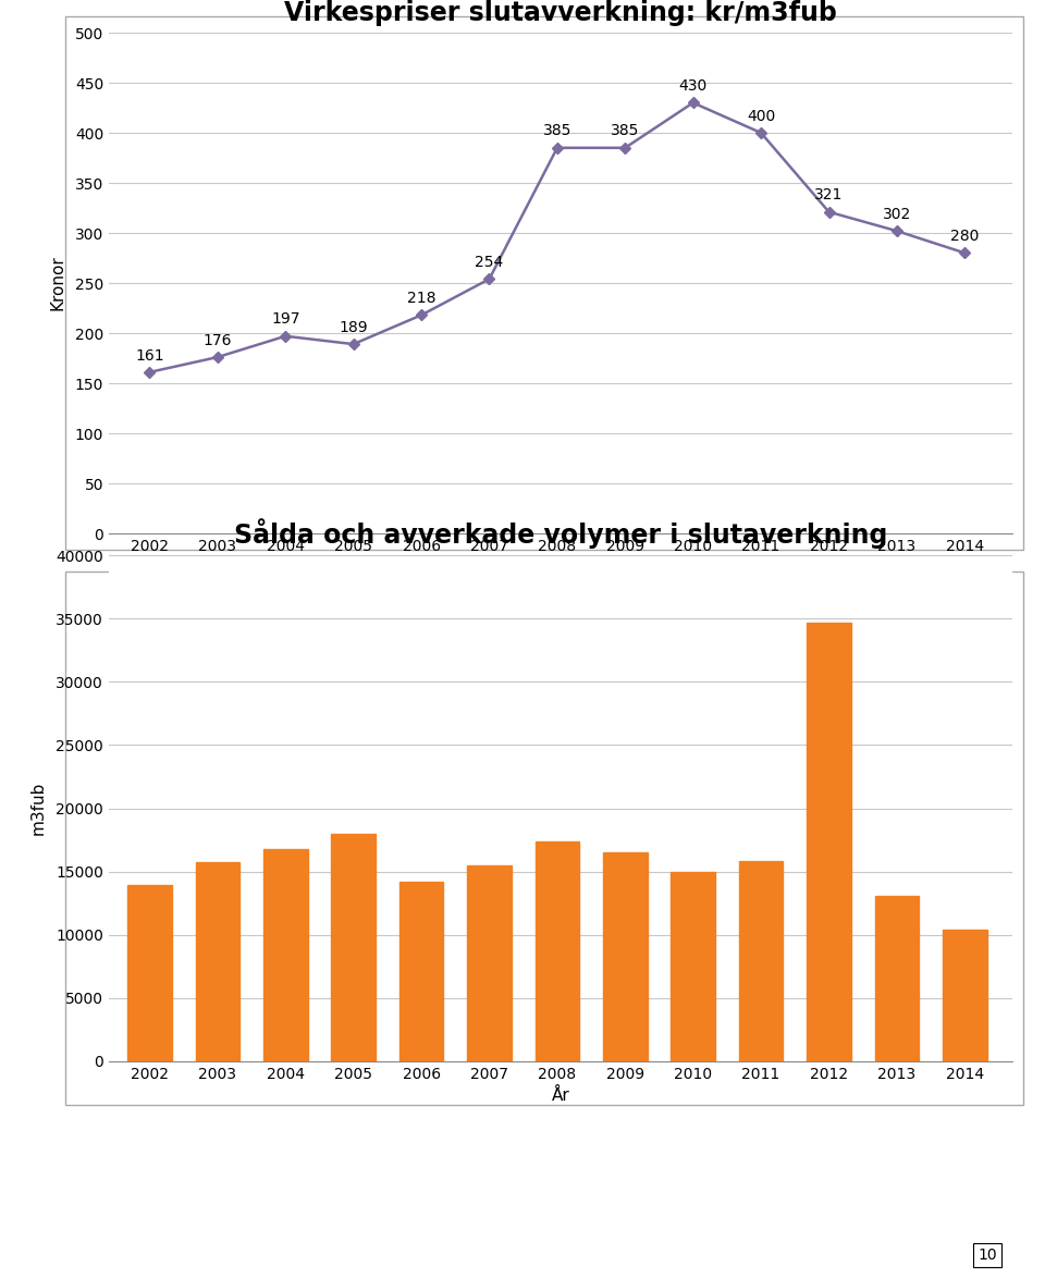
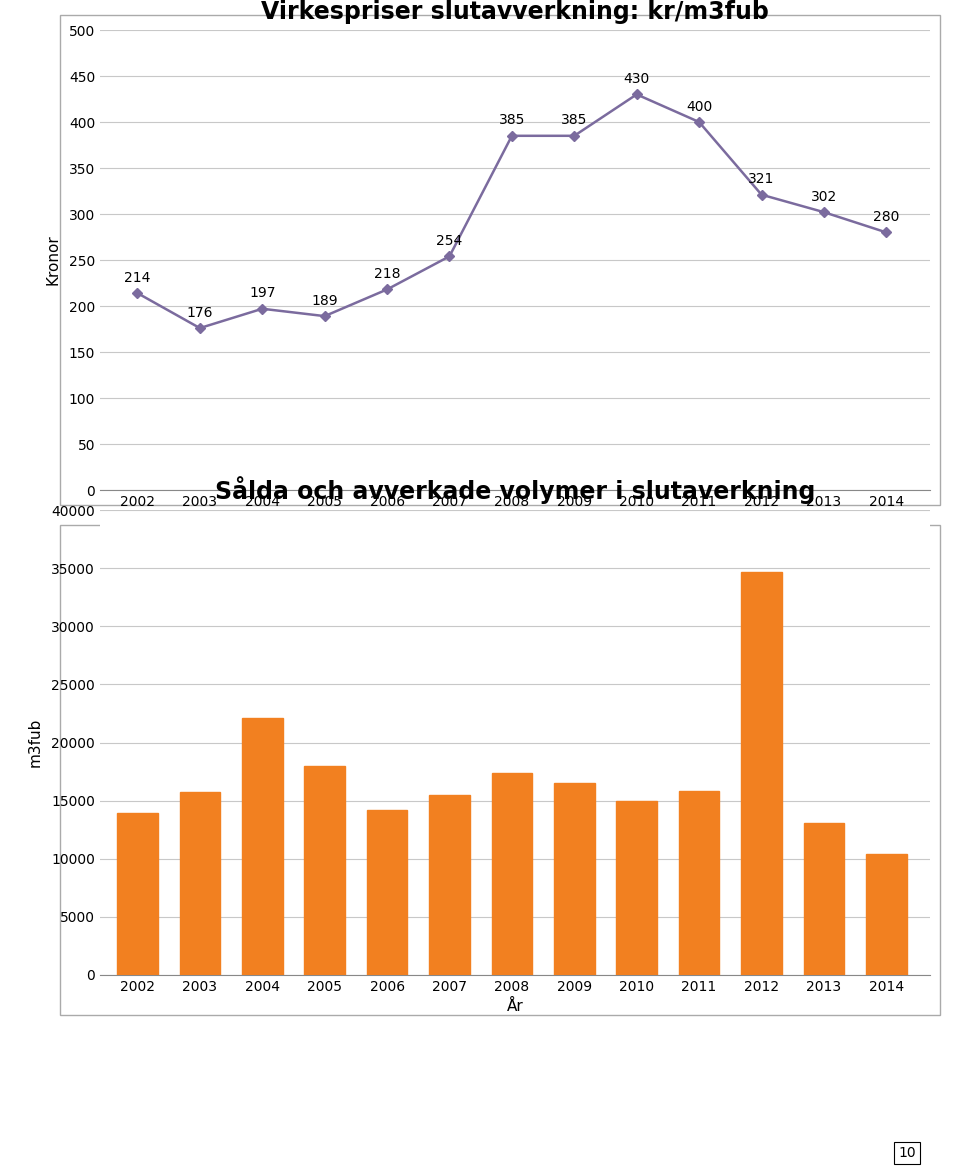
Virkespriser slutavverkning: kr/m3fub/2002: 161 -> 214
Sålda och avverkade volymer i slutaverkning/2004: 16800 -> 22100
